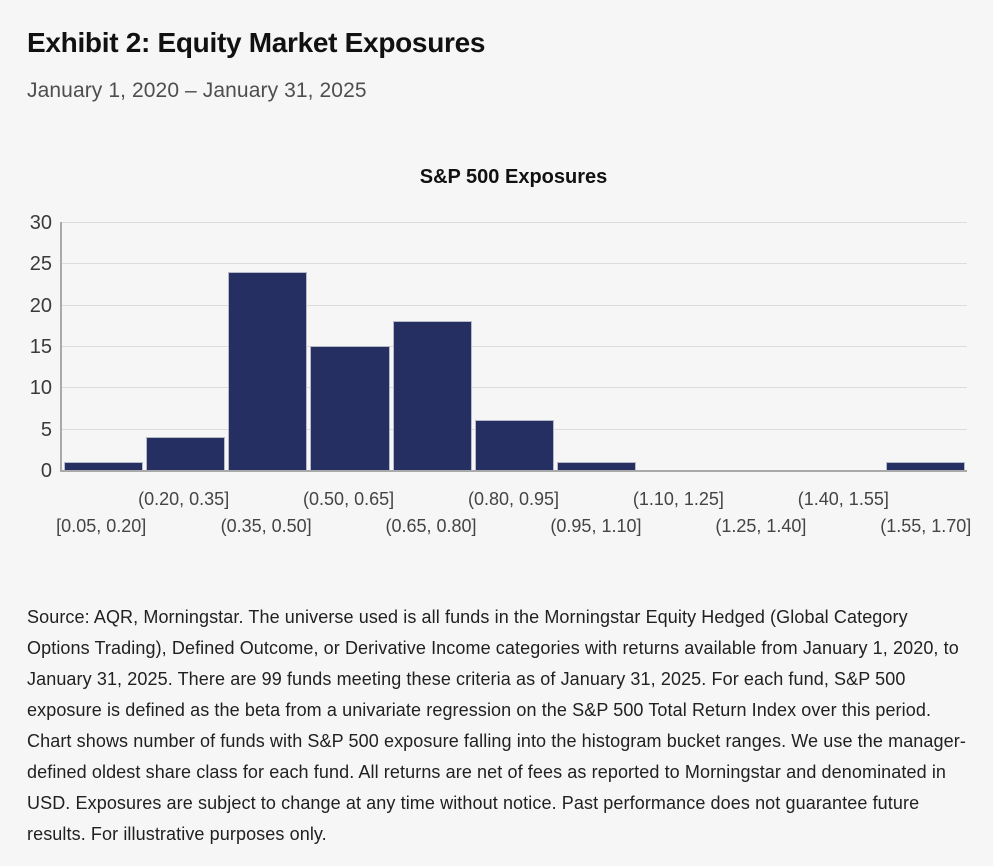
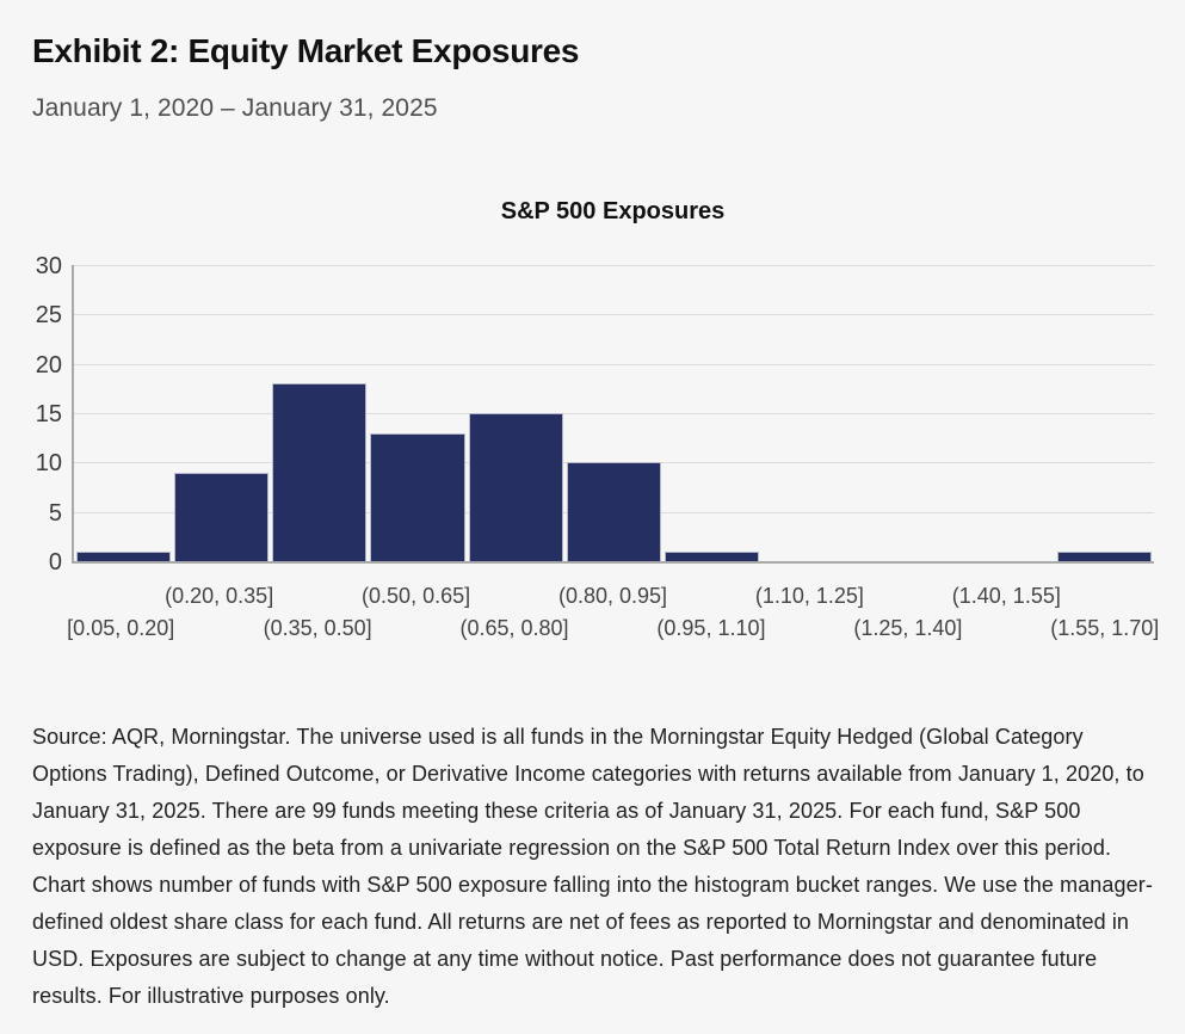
(0.20, 0.35]: 4 -> 9
(0.35, 0.50]: 24 -> 18
(0.50, 0.65]: 15 -> 13
(0.65, 0.80]: 18 -> 15
(0.80, 0.95]: 6 -> 10
